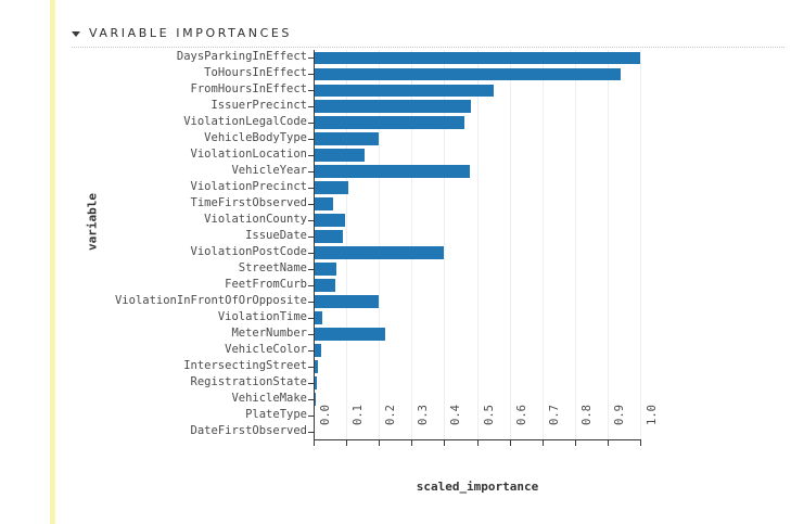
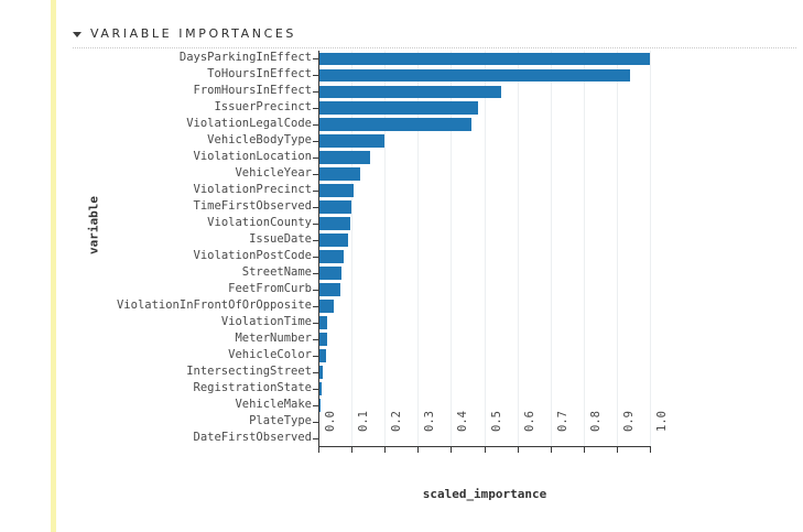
VehicleYear: 0.48 -> 0.12
TimeFirstObserved: 0.06 -> 0.10
ViolationPostCode: 0.40 -> 0.07
ViolationInFrontOfOrOpposite: 0.20 -> 0.04
MeterNumber: 0.22 -> 0.03
